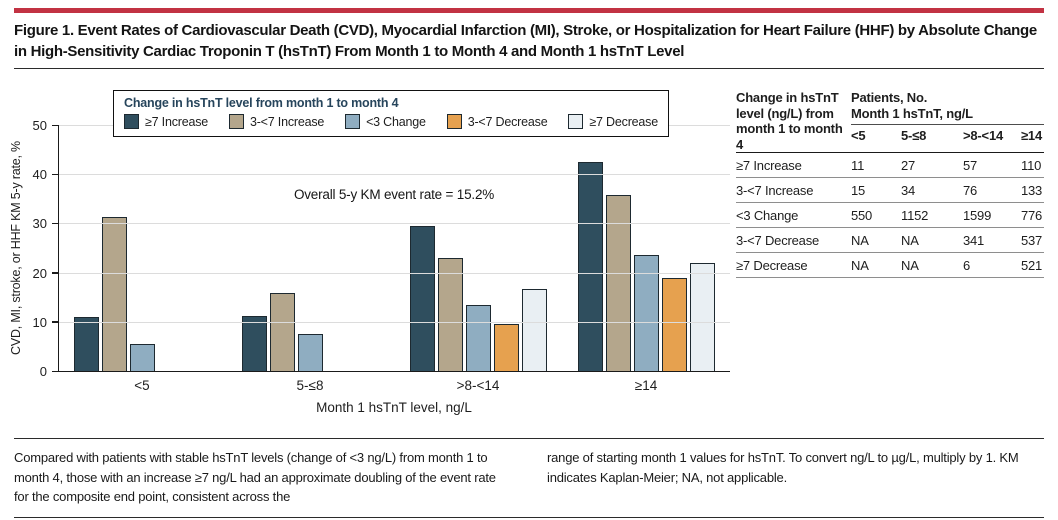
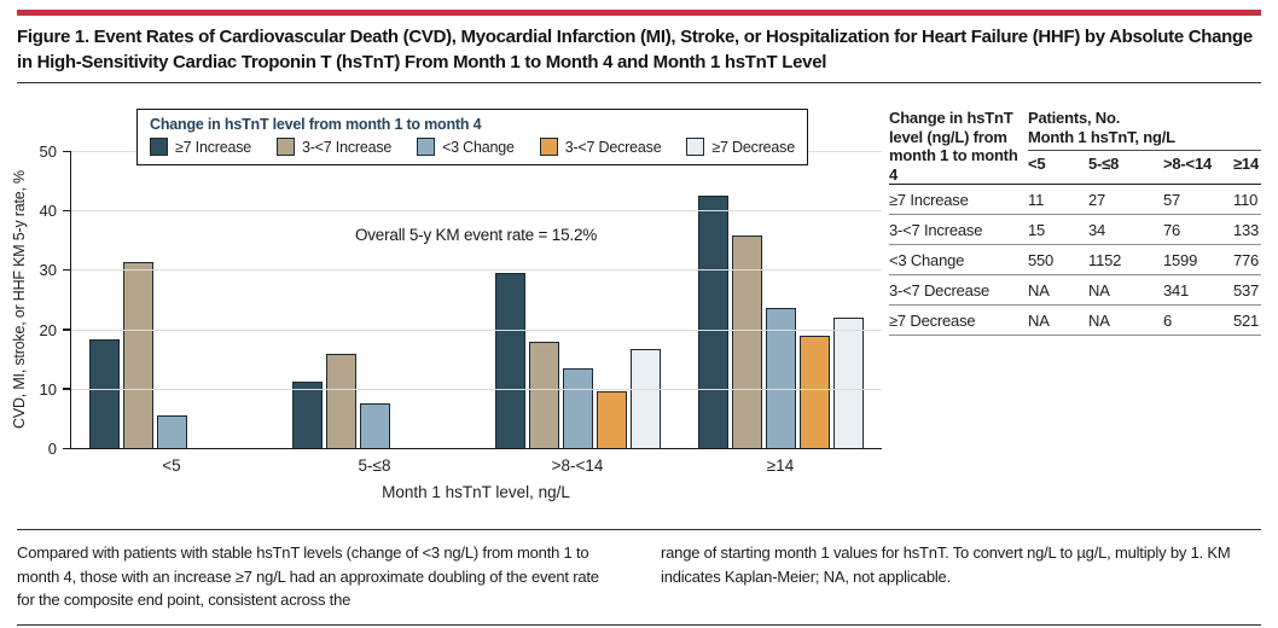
≥7 Increase/<5: 11 -> 18
3-<7 Increase/>8-<14: 23 -> 18
